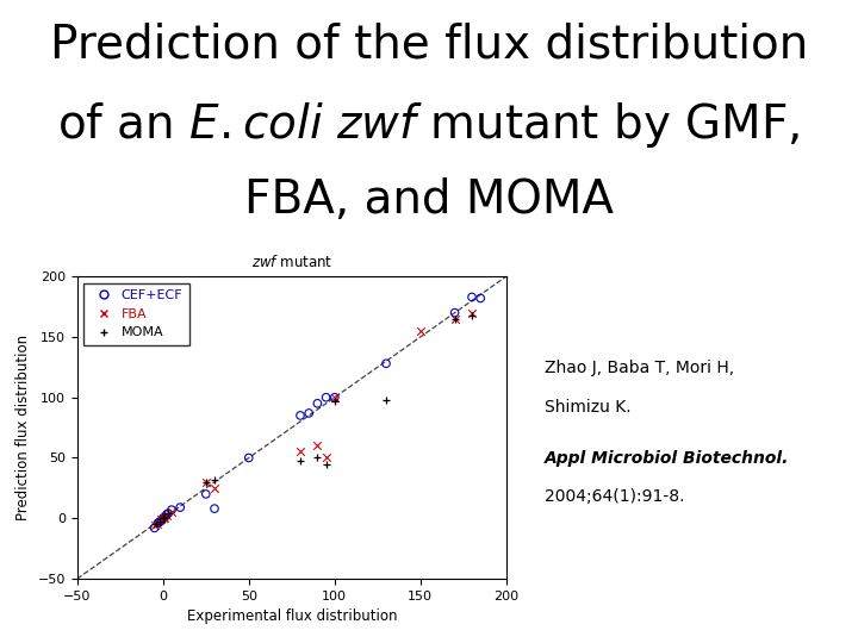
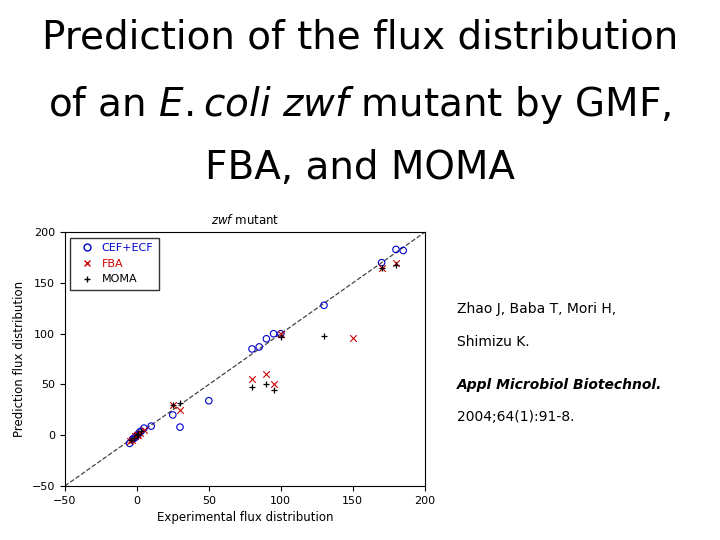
CEF+ECF/50: 50 -> 34
FBA/150: 155 -> 96
